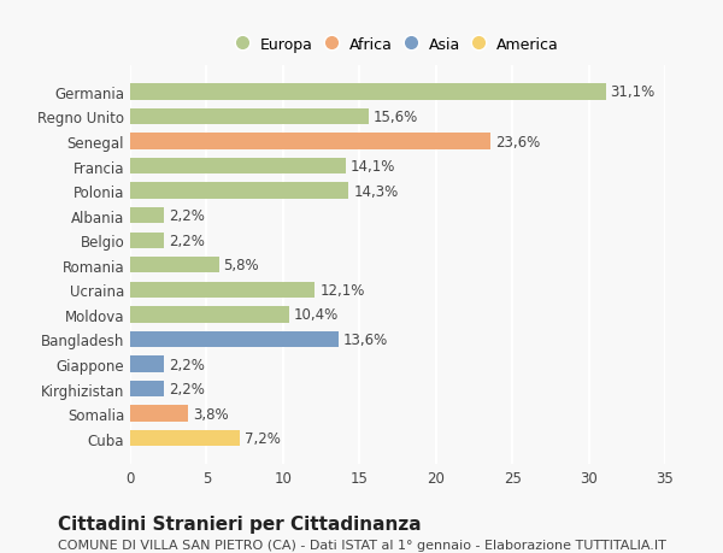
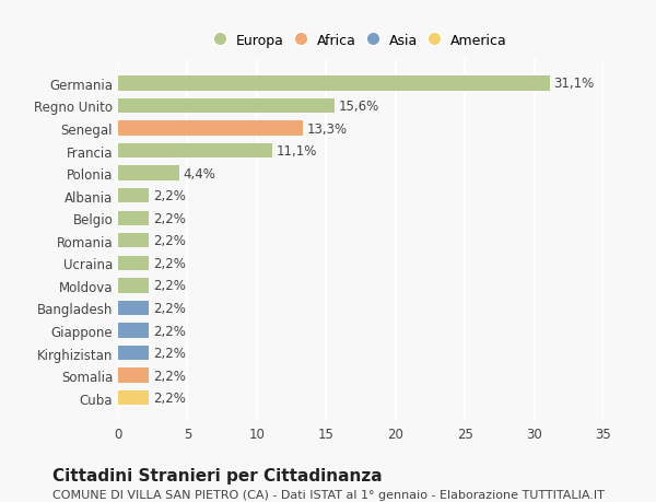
Senegal: 23,6% -> 13,3%
Francia: 14,1% -> 11,1%
Polonia: 14,3% -> 4,4%
Romania: 5,8% -> 2,2%
Ucraina: 12,1% -> 2,2%
Moldova: 10,4% -> 2,2%
Bangladesh: 13,6% -> 2,2%
Somalia: 3,8% -> 2,2%
Cuba: 7,2% -> 2,2%
